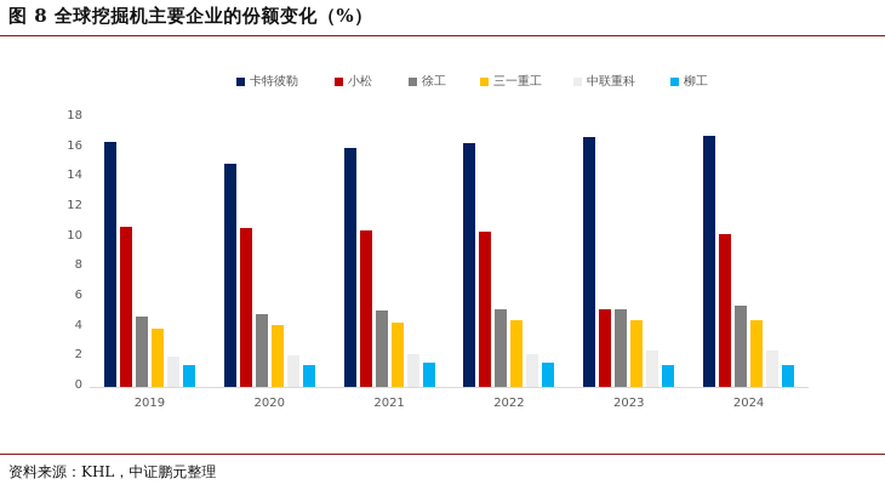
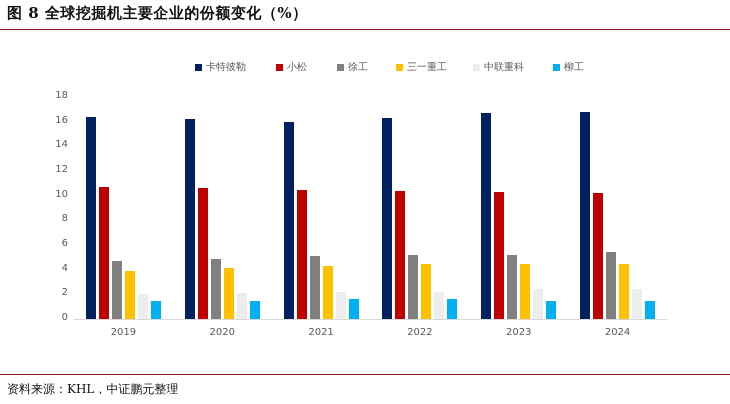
卡特彼勒/2020: 14.9 -> 16.2
小松/2023: 5.2 -> 10.3
